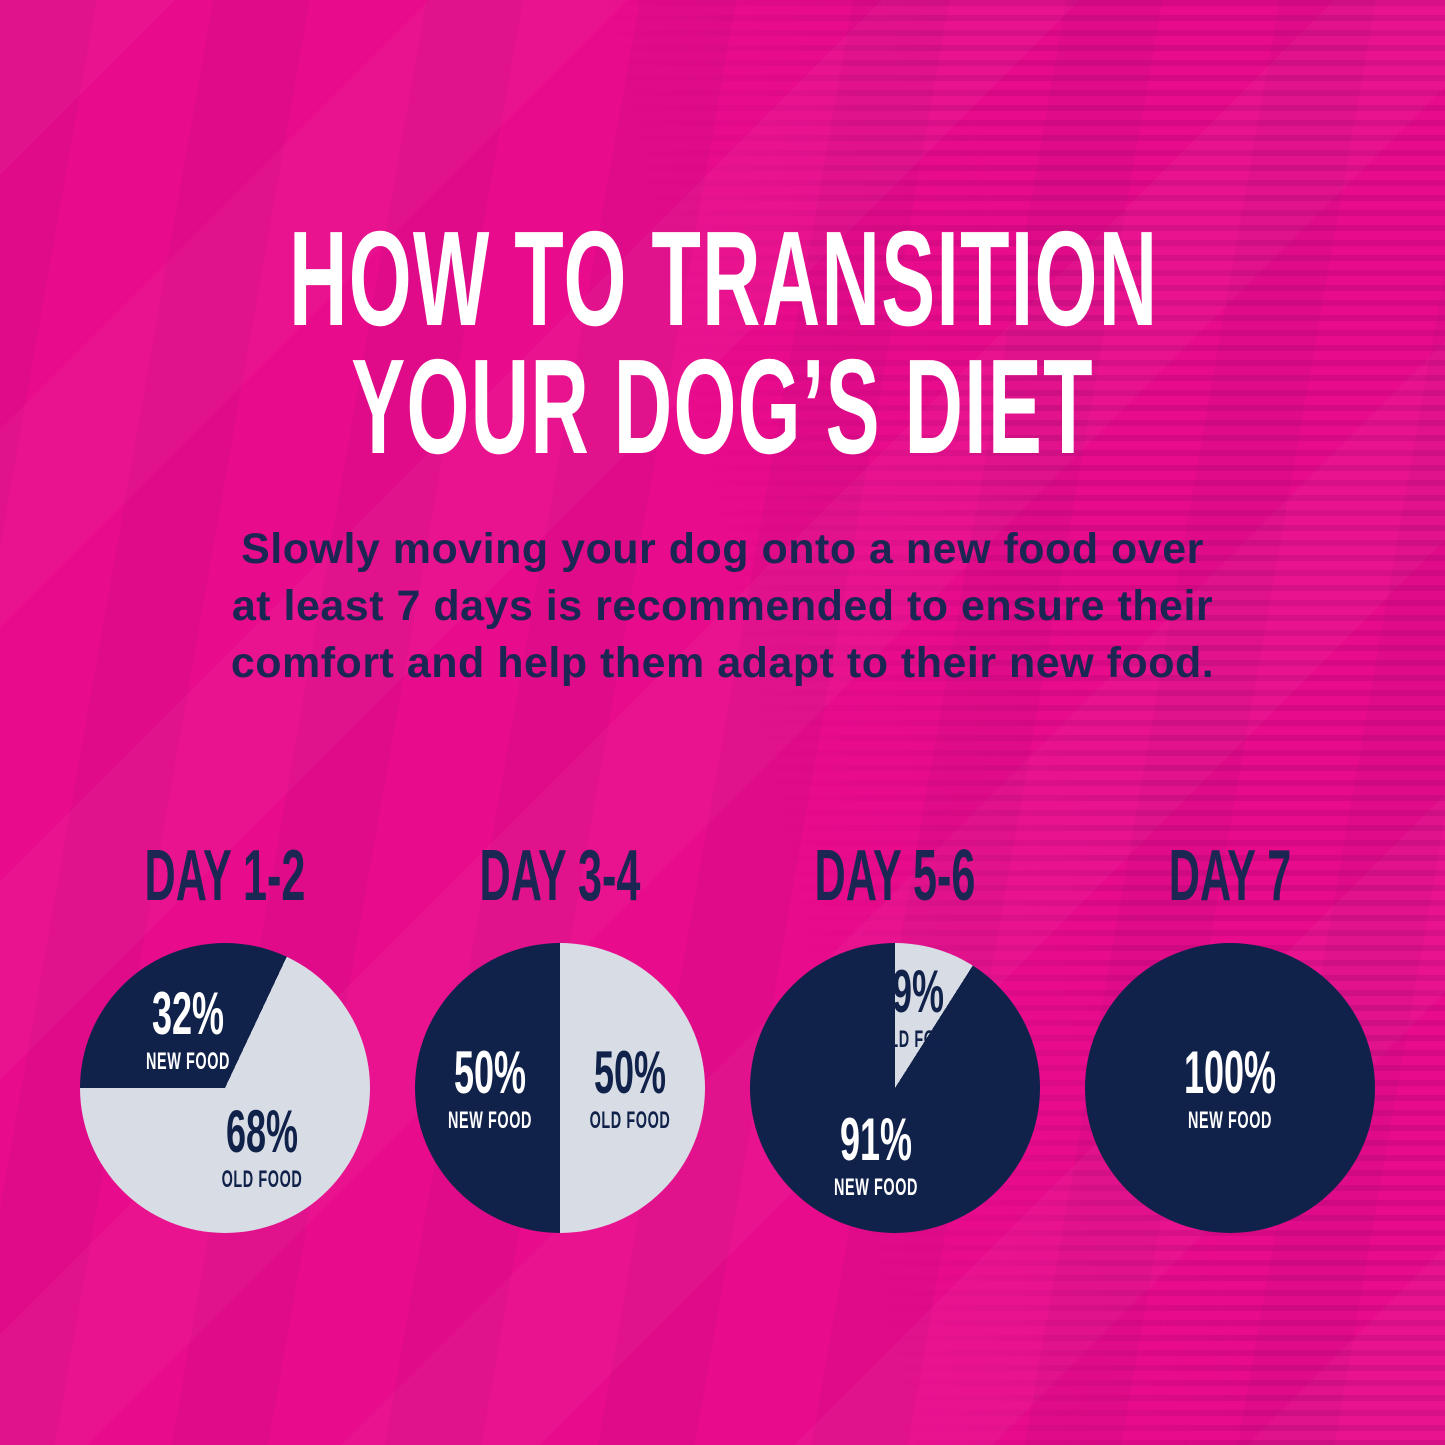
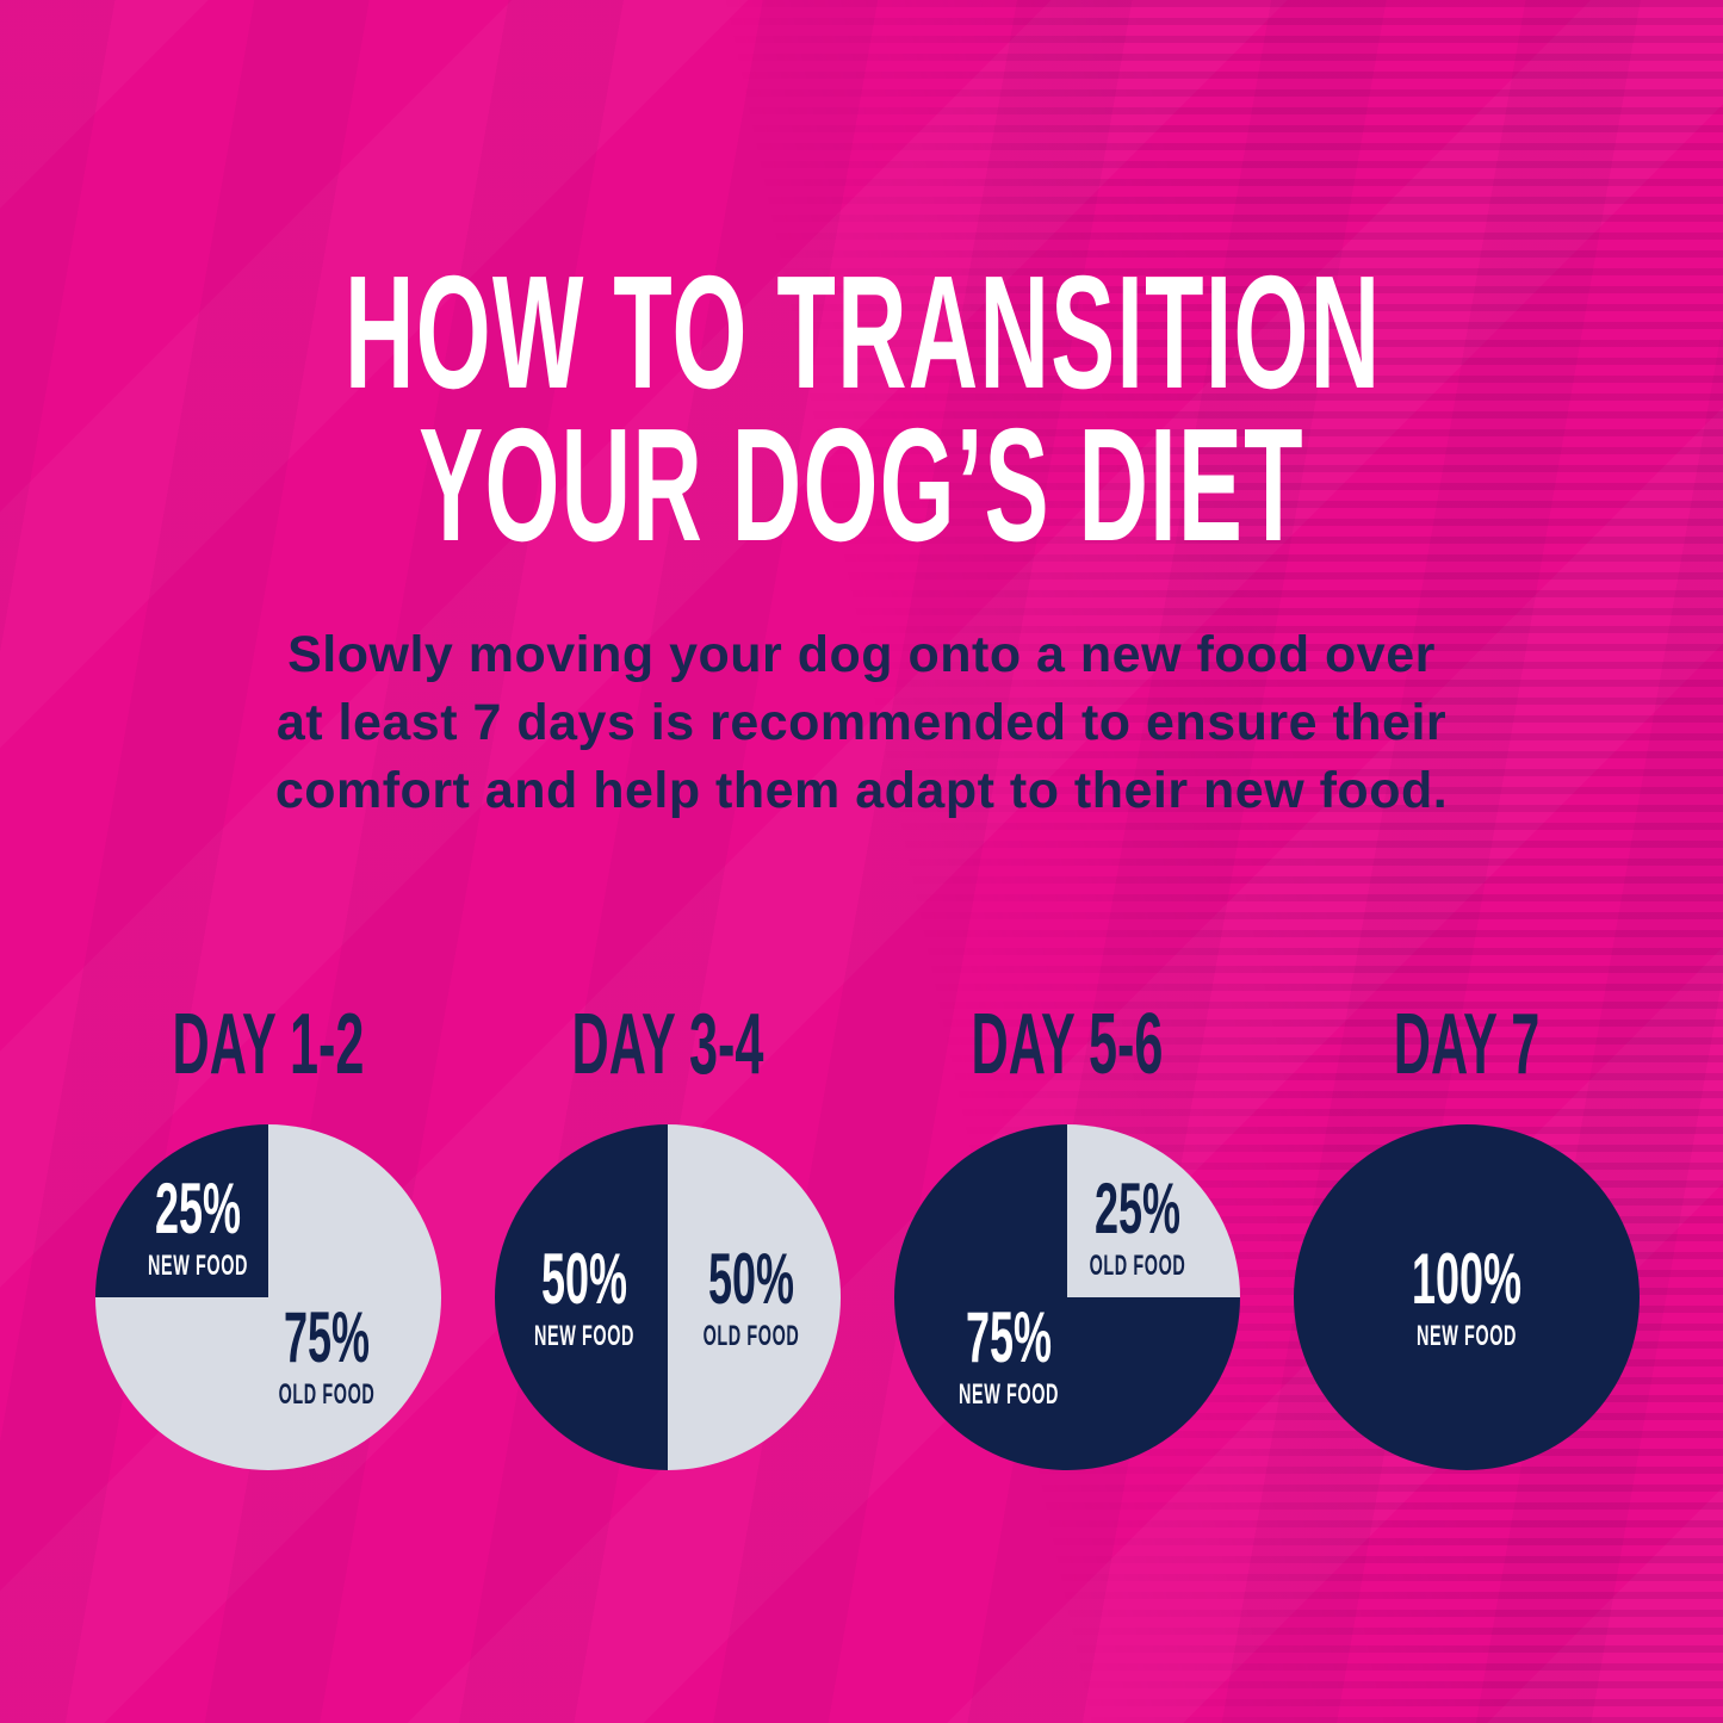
DAY 1-2/NEW FOOD: 32% -> 25%
DAY 1-2/OLD FOOD: 68% -> 75%
DAY 5-6/OLD FOOD: 9% -> 25%
DAY 5-6/NEW FOOD: 91% -> 75%
